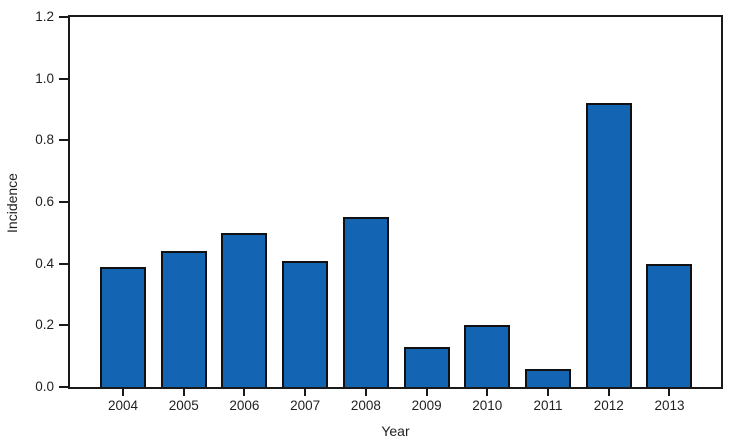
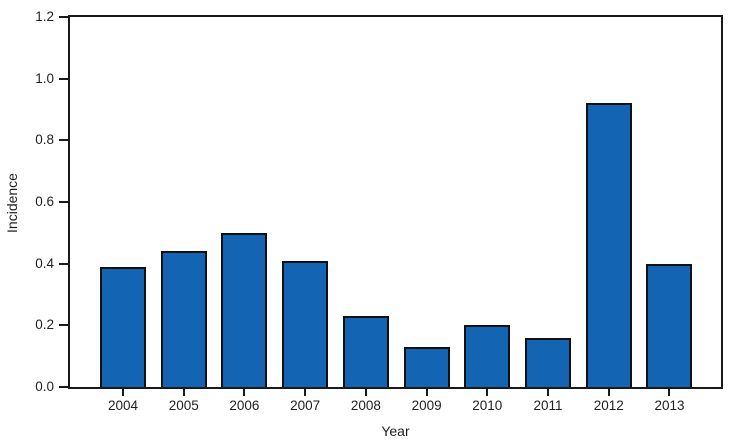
2008: 0.55 -> 0.23
2011: 0.06 -> 0.16
